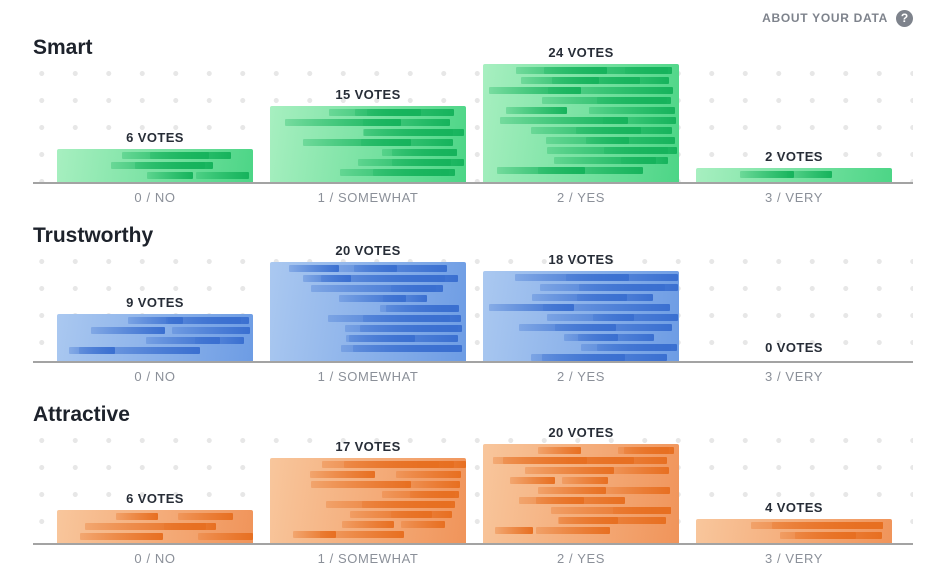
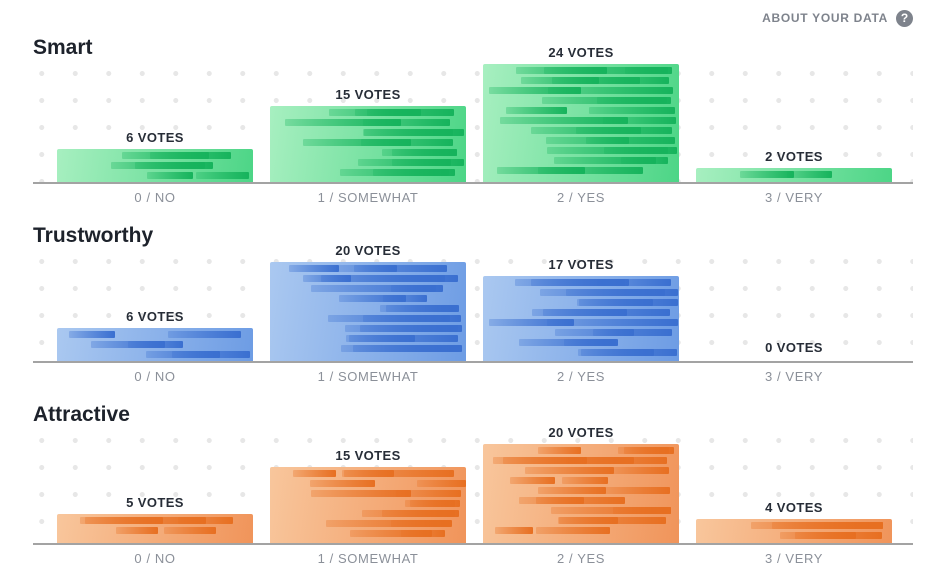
Trustworthy/0 / NO: 9 -> 6
Trustworthy/2 / YES: 18 -> 17
Attractive/0 / NO: 6 -> 5
Attractive/1 / SOMEWHAT: 17 -> 15
